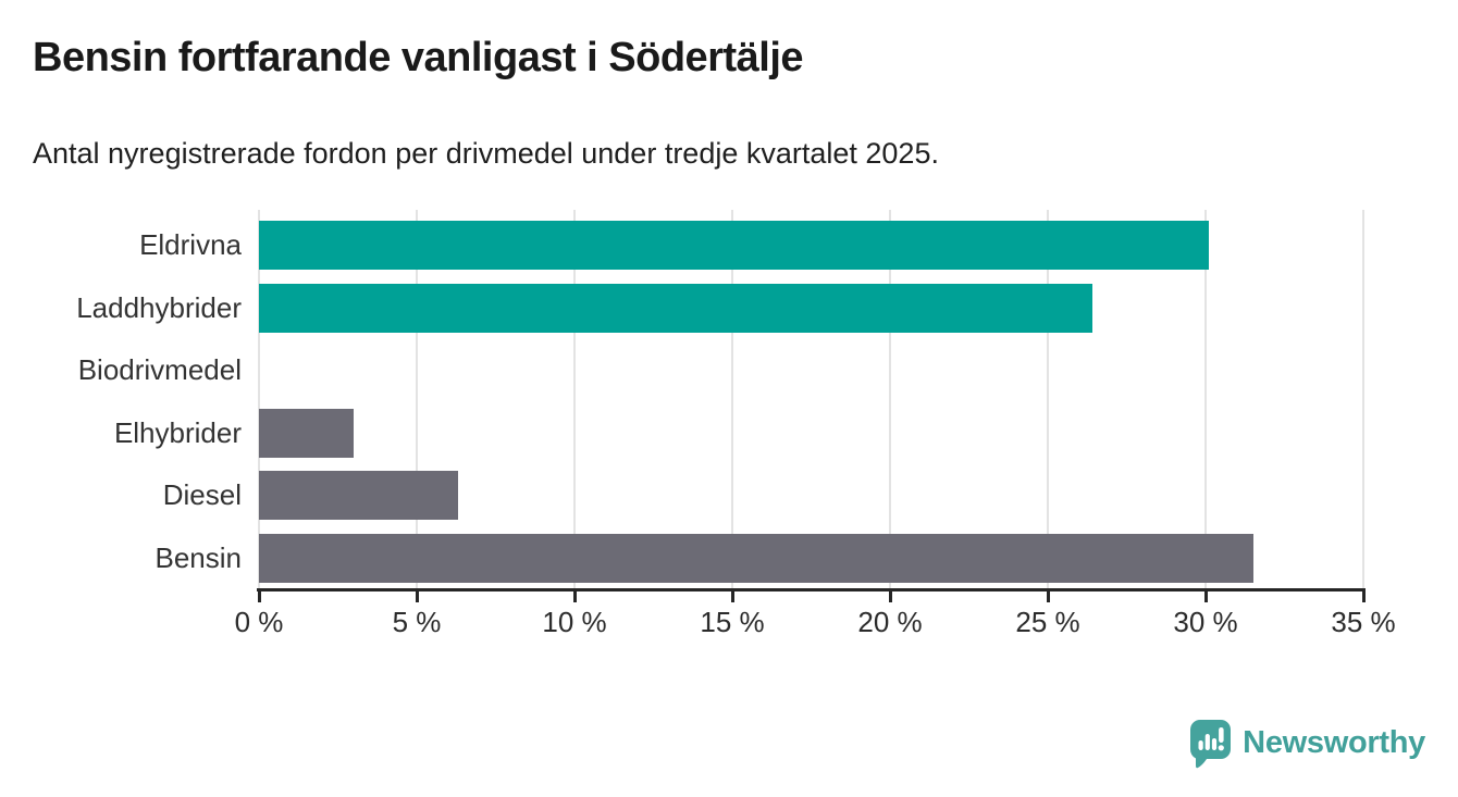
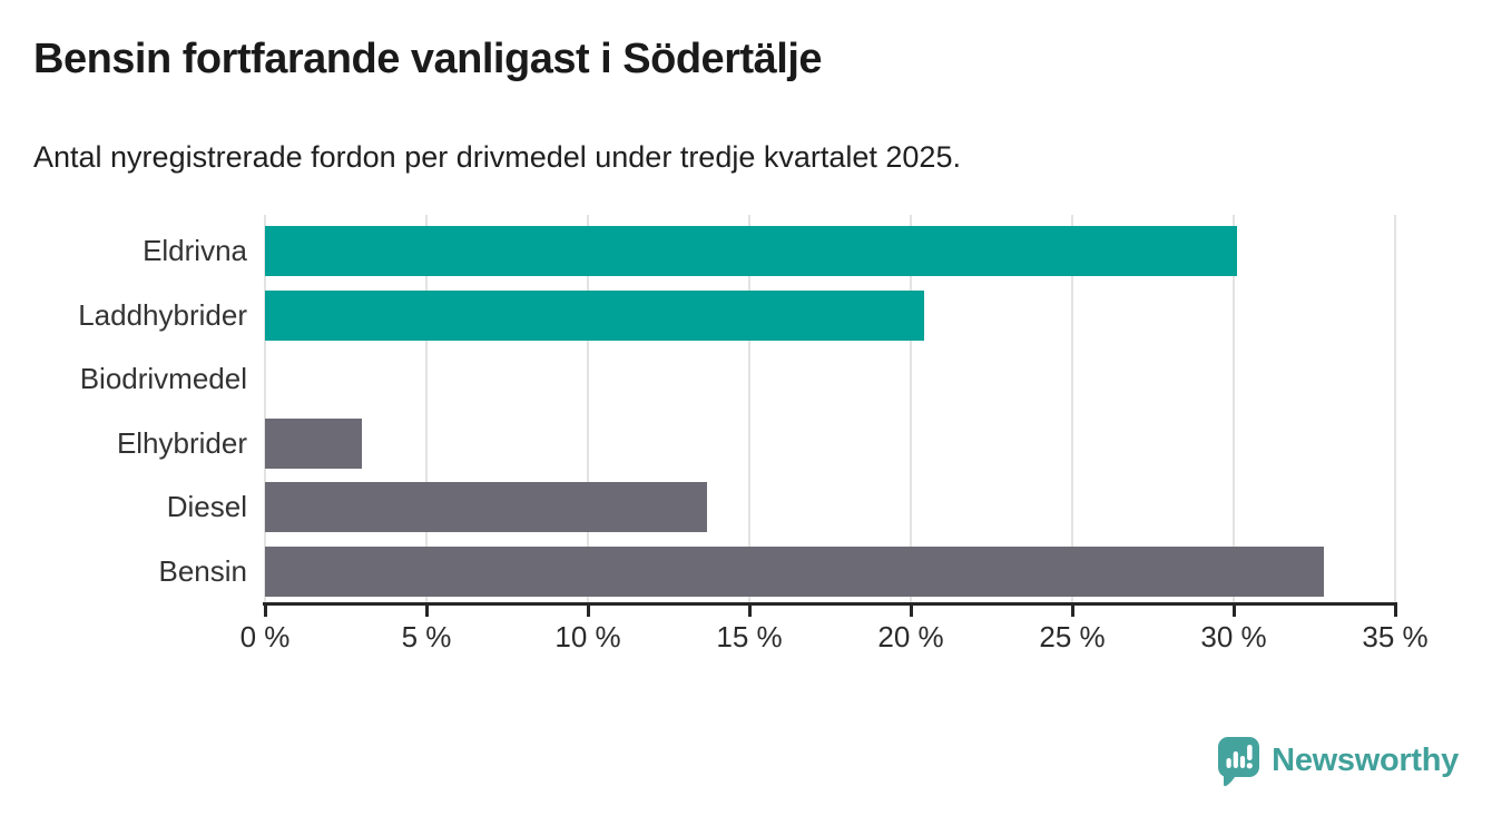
Laddhybrider: 26.4% -> 20.4%
Diesel: 6.3% -> 13.7%
Bensin: 31.5% -> 32.8%
